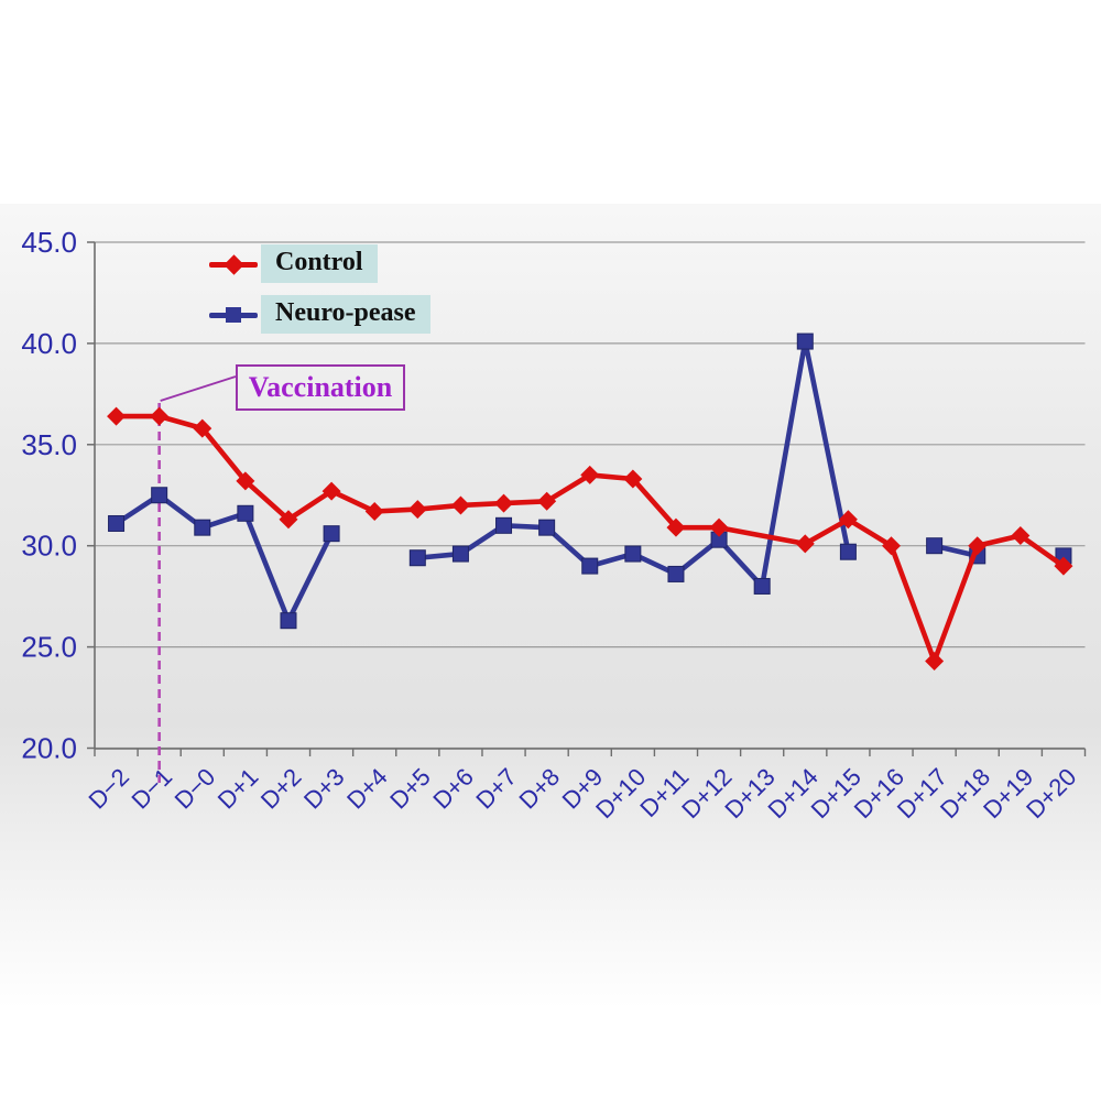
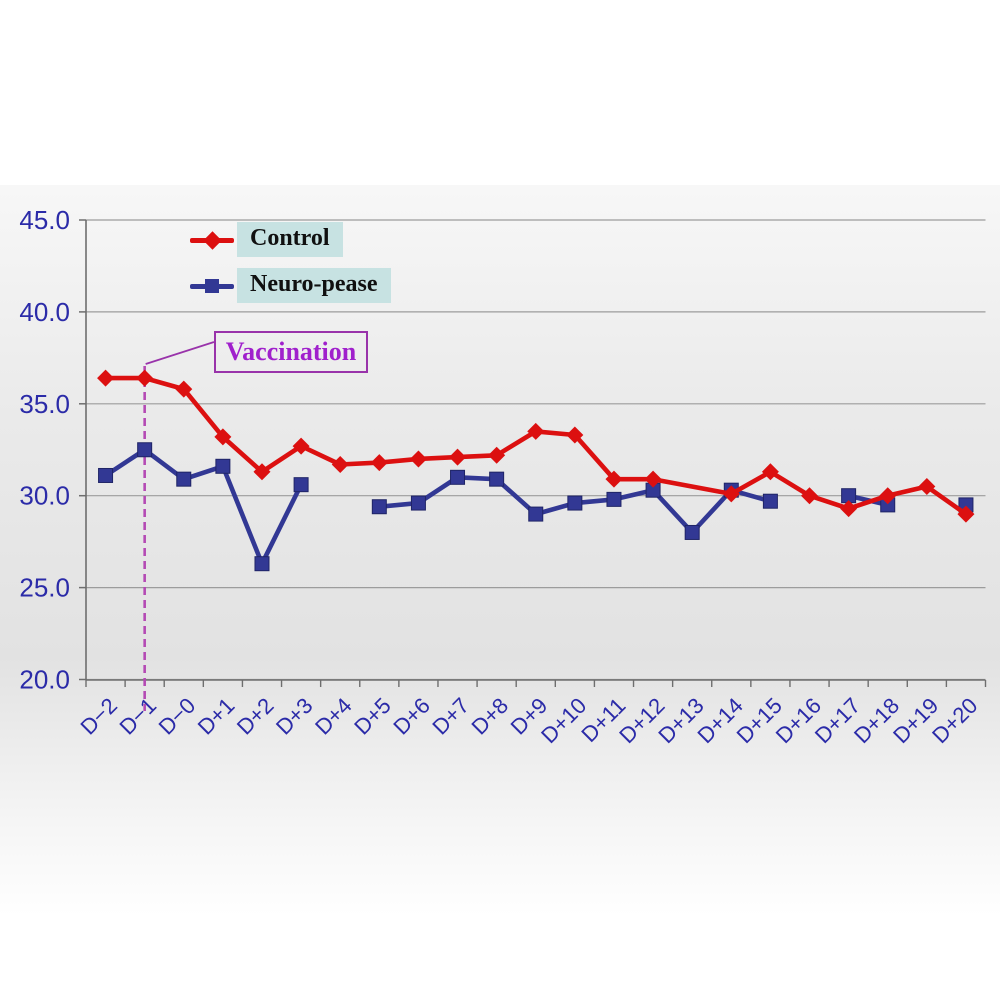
Neuro-pease/D+11: 28.6 -> 29.8
Neuro-pease/D+14: 40.1 -> 30.3
Control/D+17: 24.3 -> 29.3
